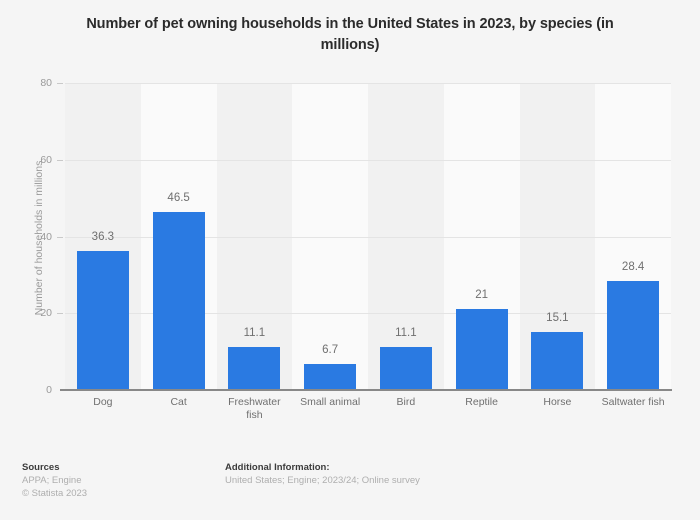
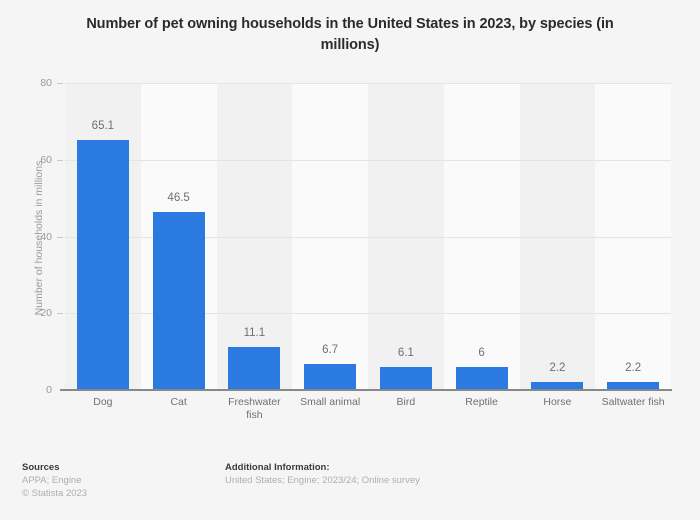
Dog: 36.3 -> 65.1
Bird: 11.1 -> 6.1
Reptile: 21 -> 6
Horse: 15.1 -> 2.2
Saltwater fish: 28.4 -> 2.2
